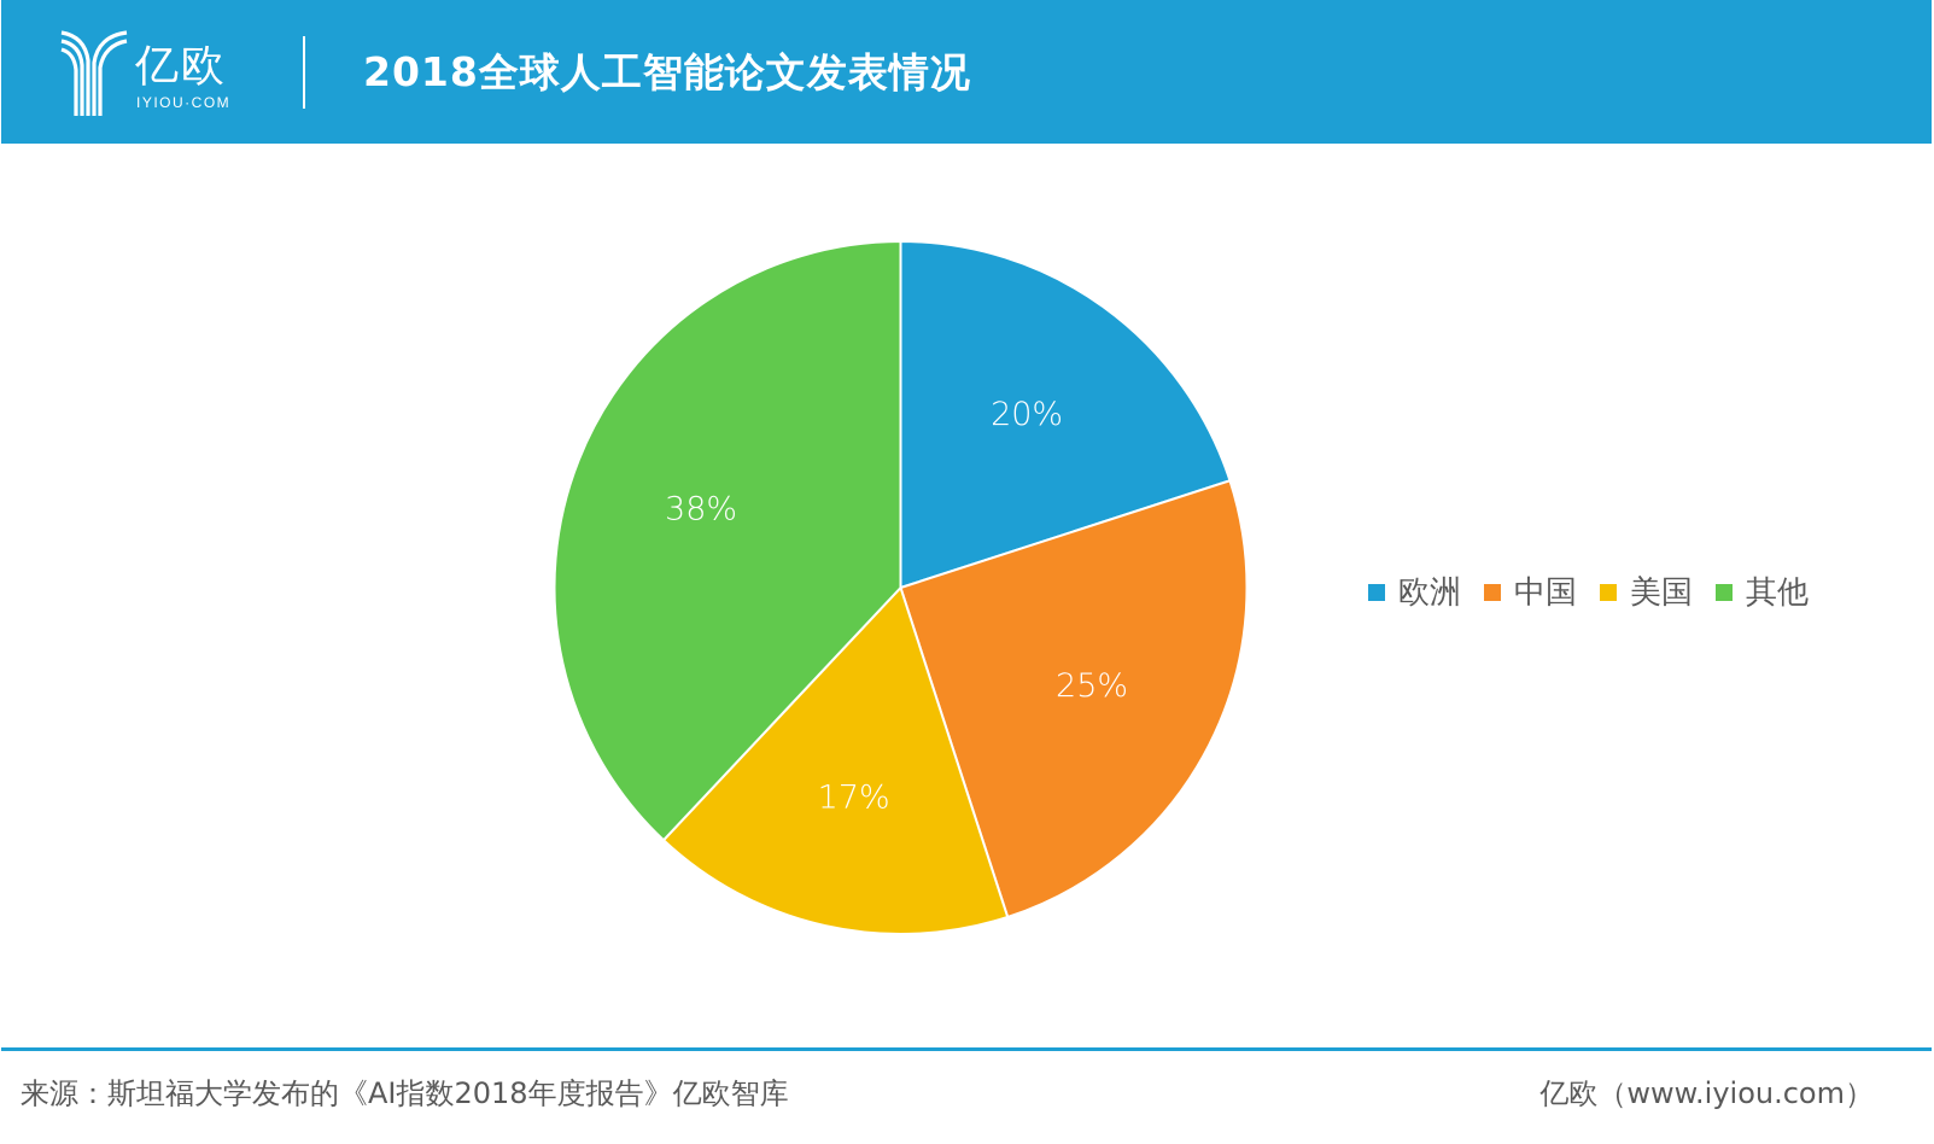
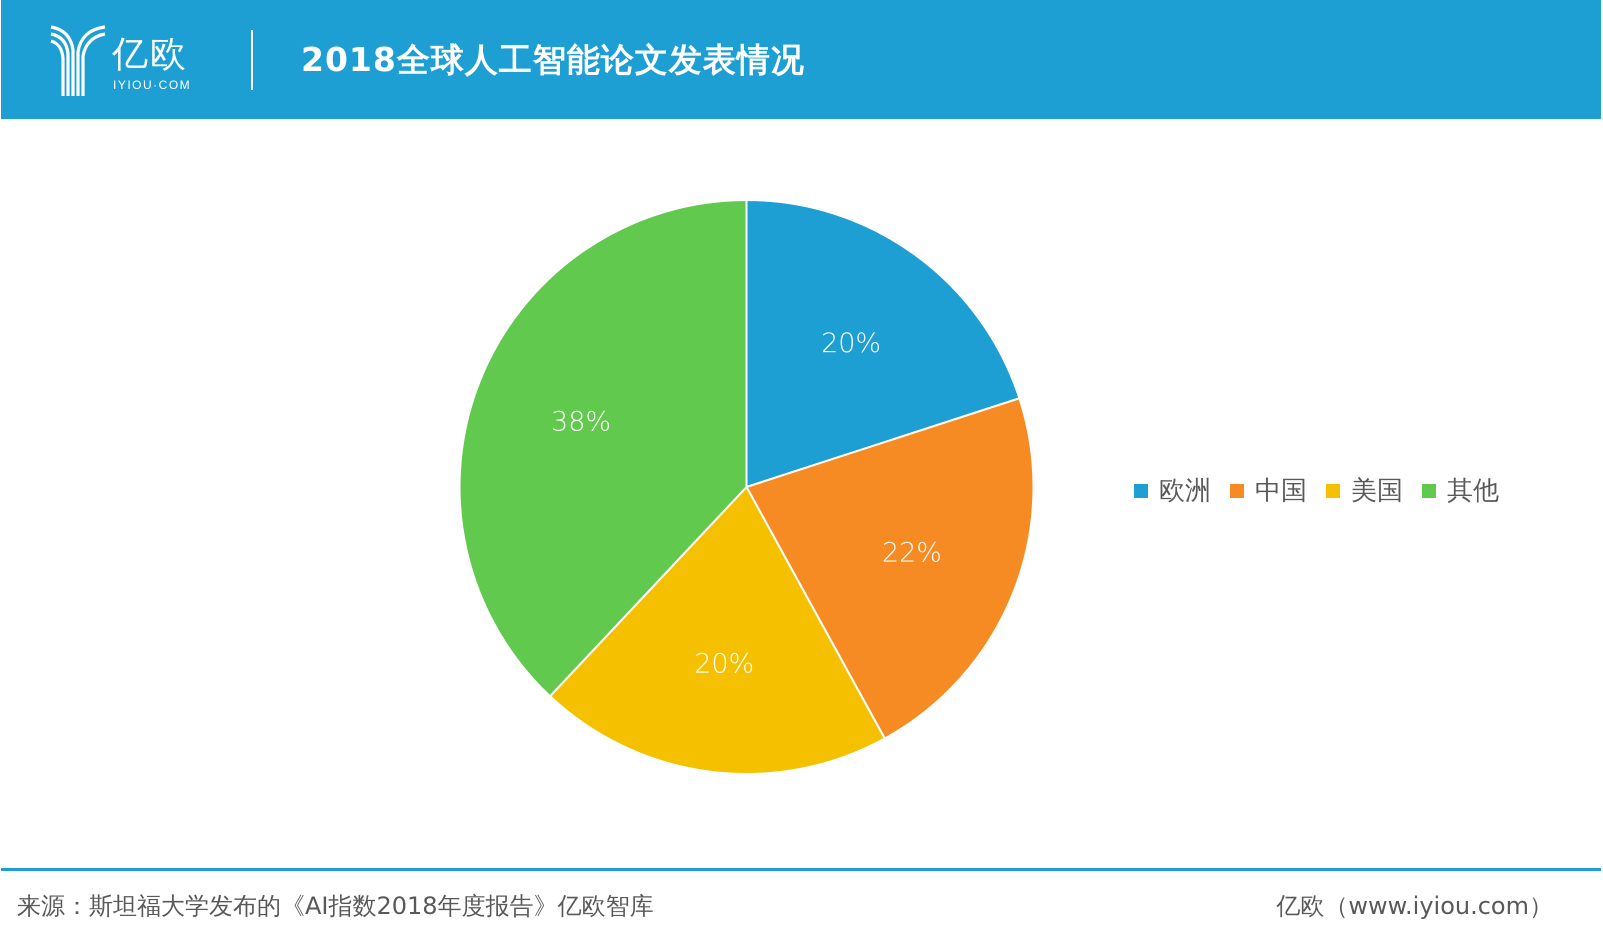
中国: 25% -> 22%
美国: 17% -> 20%
